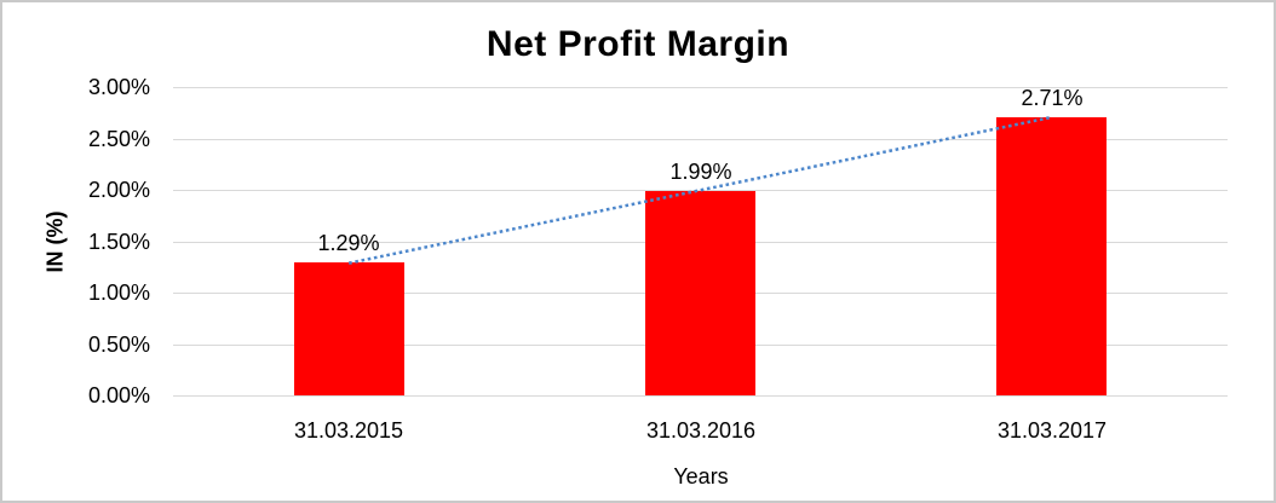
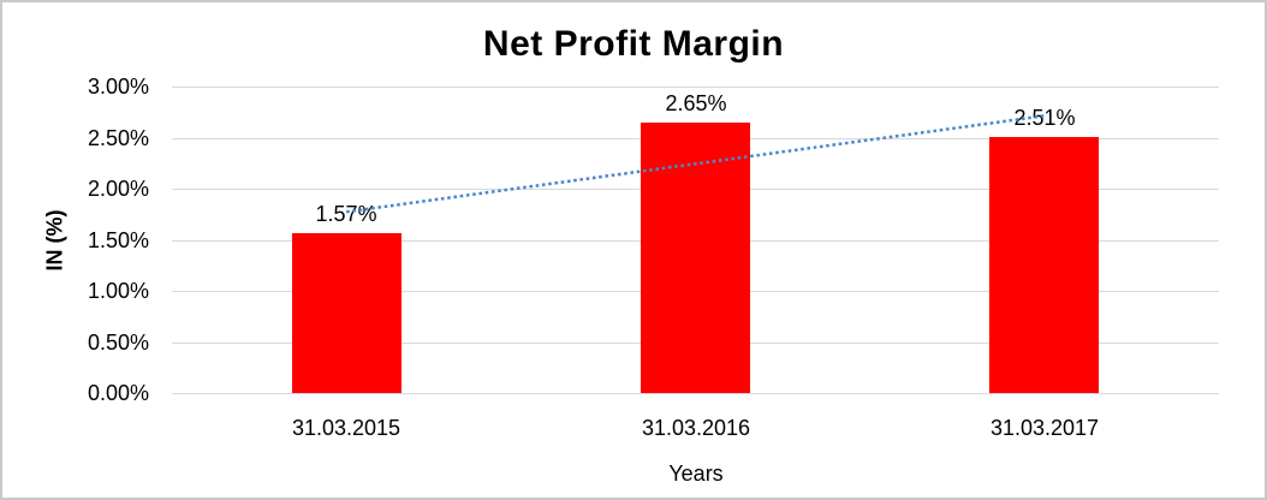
31.03.2015: 1.29% -> 1.57%
31.03.2016: 1.99% -> 2.65%
31.03.2017: 2.71% -> 2.51%
